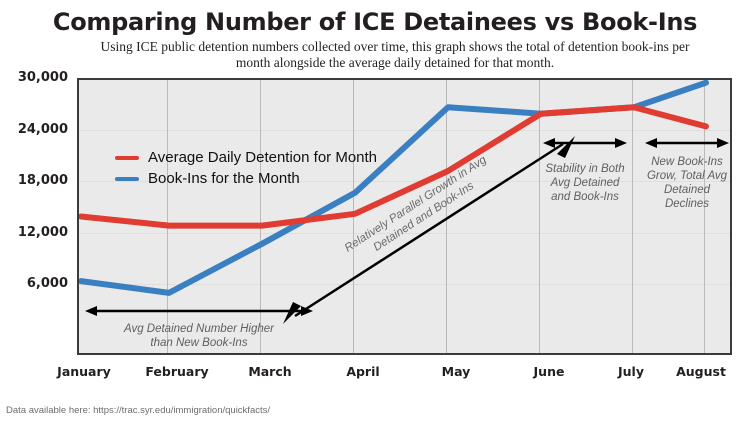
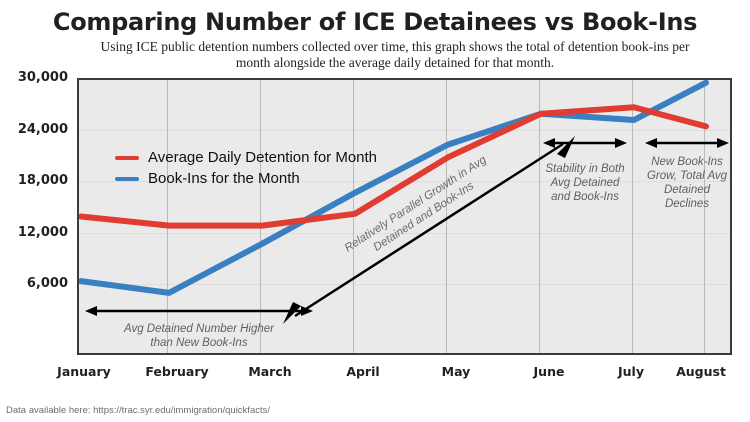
Average Daily Detention for Month/May: 20000 -> 22000
Book-Ins for the Month/May: 27000 -> 23000
Book-Ins for the Month/July: 27000 -> 26000
